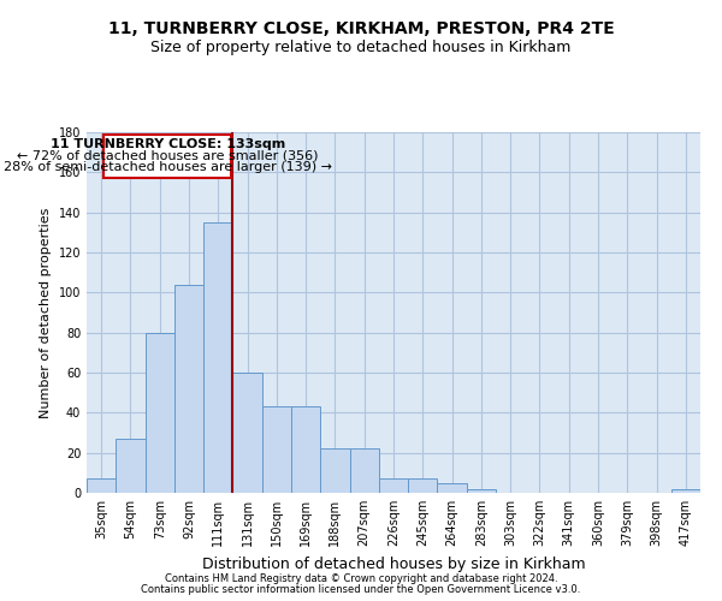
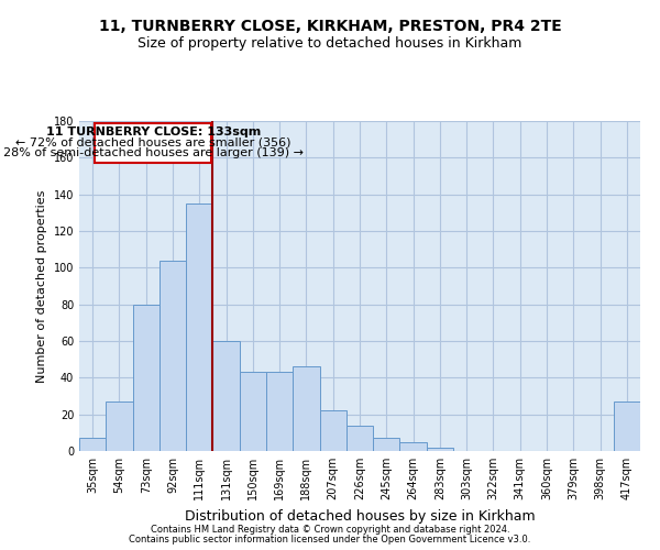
188sqm: 22 -> 46
226sqm: 7 -> 14
417sqm: 2 -> 27
